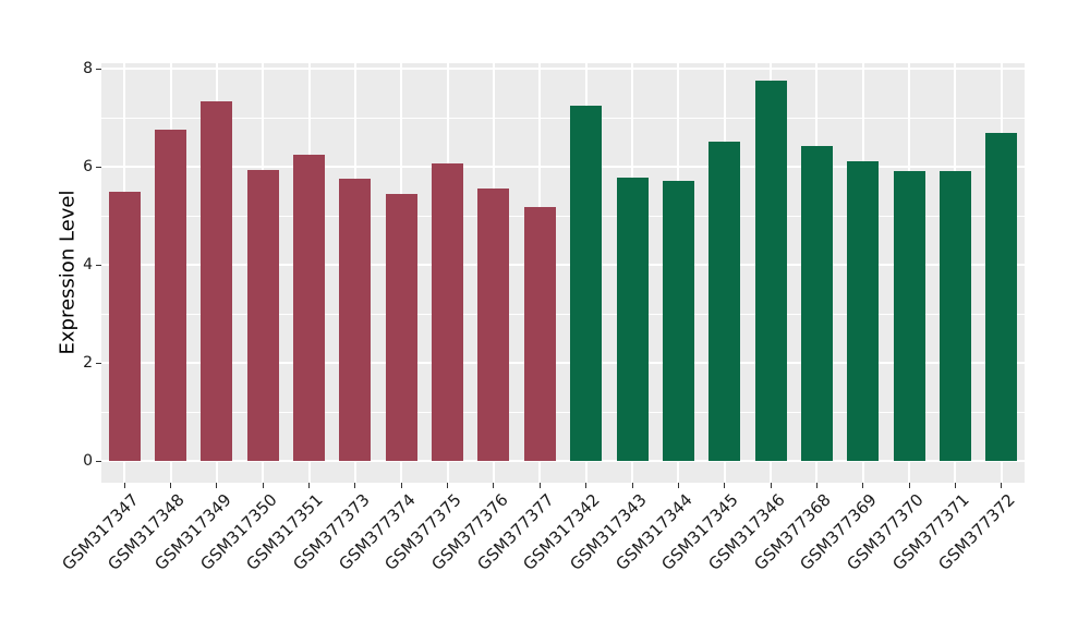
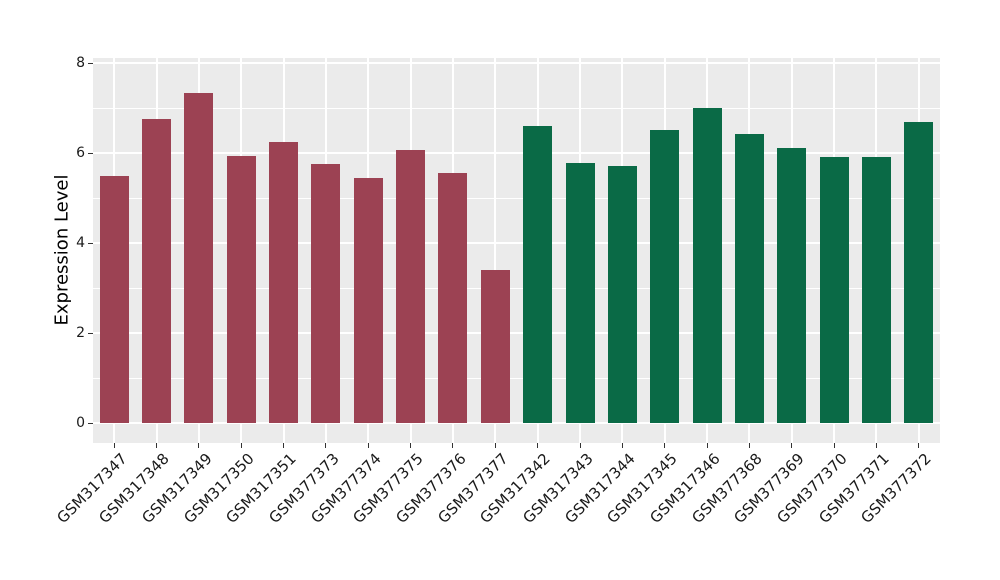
GSM377377: 5.2 -> 3.4
GSM317342: 7.2 -> 6.6
GSM317346: 7.8 -> 7.0
